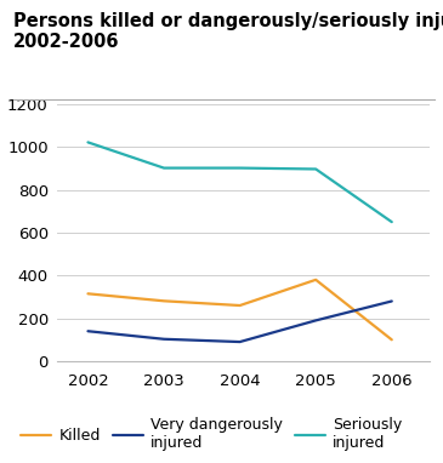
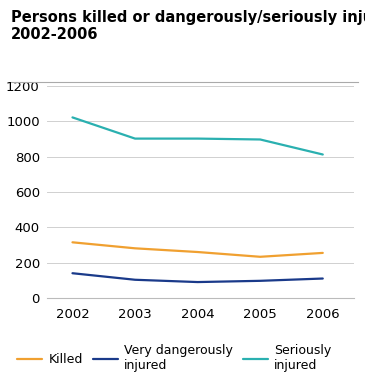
Killed/2005: 380 -> 230
Very dangerously injured/2005: 190 -> 100
Killed/2006: 100 -> 260
Very dangerously injured/2006: 280 -> 110
Seriously injured/2006: 650 -> 810
